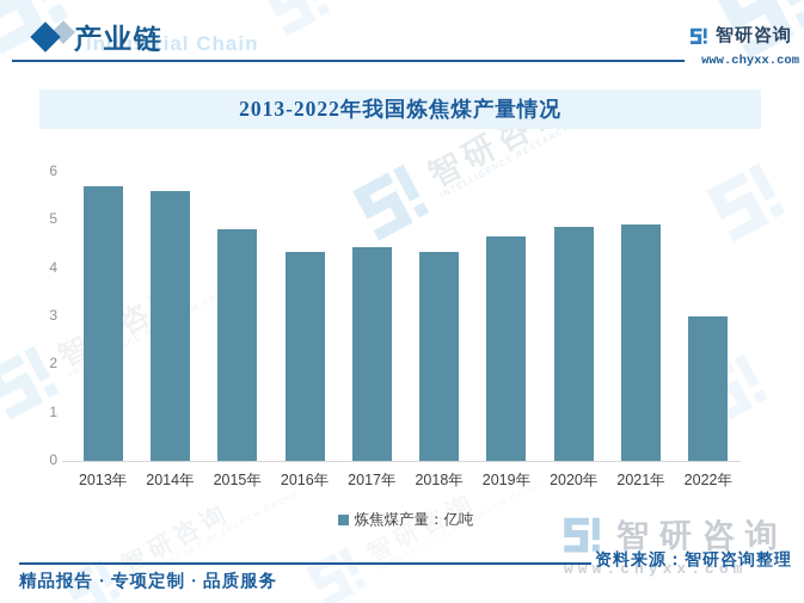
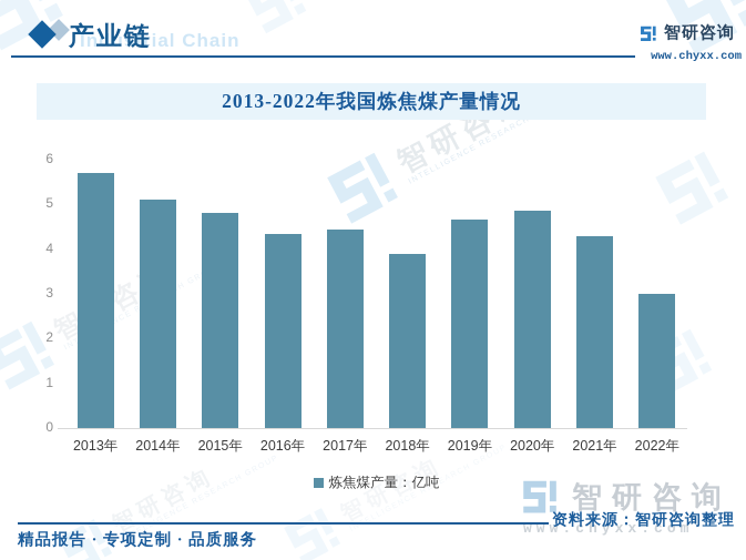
2014年: 5.6 -> 5.1
2018年: 4.3 -> 3.9
2021年: 4.9 -> 4.3
